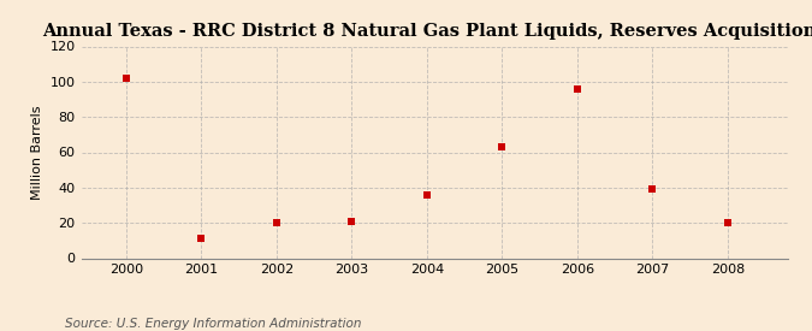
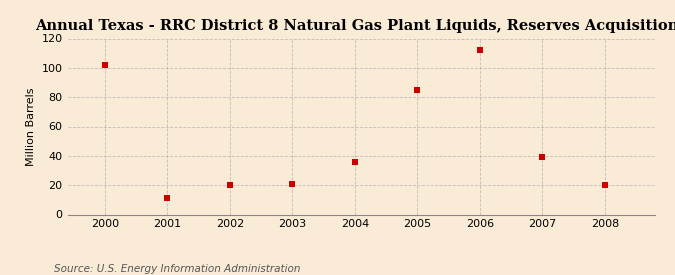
2005: 63 -> 85
2006: 96 -> 112
